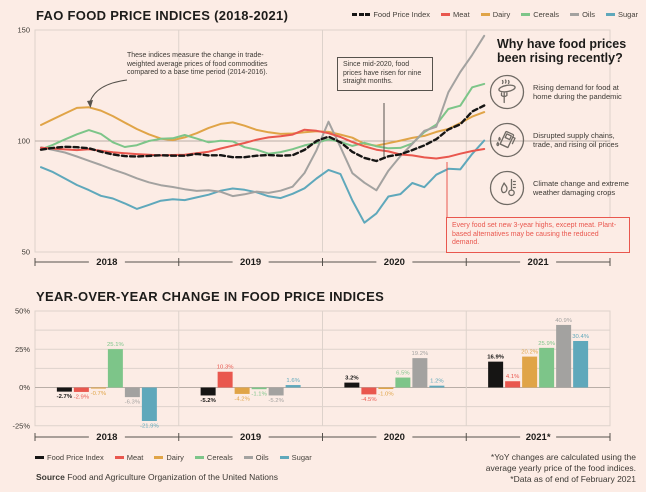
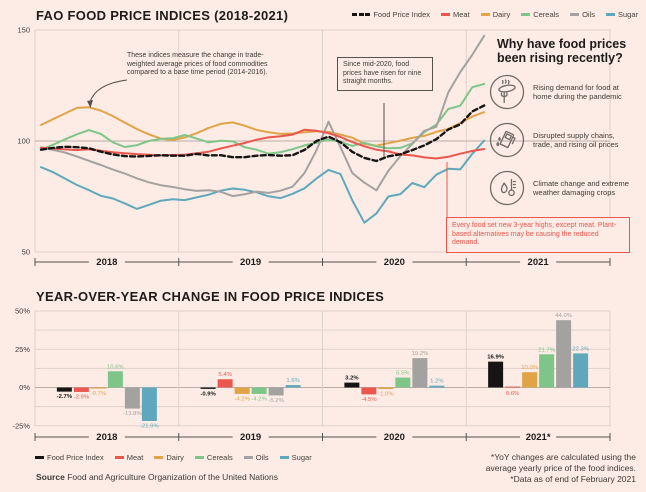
YEAR-OVER-YEAR CHANGE IN FOOD PRICE INDICES/Cereals/2018: 25.1% -> 10.6%
YEAR-OVER-YEAR CHANGE IN FOOD PRICE INDICES/Oils/2018: -6.3% -> -13.8%
YEAR-OVER-YEAR CHANGE IN FOOD PRICE INDICES/Food Price Index/2019: -5.2% -> -0.9%
YEAR-OVER-YEAR CHANGE IN FOOD PRICE INDICES/Meat/2019: 10.3% -> 5.4%
YEAR-OVER-YEAR CHANGE IN FOOD PRICE INDICES/Cereals/2019: -1.1% -> -4.2%
YEAR-OVER-YEAR CHANGE IN FOOD PRICE INDICES/Meat/2021*: 4.1% -> 0.6%
YEAR-OVER-YEAR CHANGE IN FOOD PRICE INDICES/Dairy/2021*: 20.2% -> 10.0%
YEAR-OVER-YEAR CHANGE IN FOOD PRICE INDICES/Cereals/2021*: 25.9% -> 21.7%
YEAR-OVER-YEAR CHANGE IN FOOD PRICE INDICES/Oils/2021*: 40.9% -> 44.0%
YEAR-OVER-YEAR CHANGE IN FOOD PRICE INDICES/Sugar/2021*: 30.4% -> 22.3%
